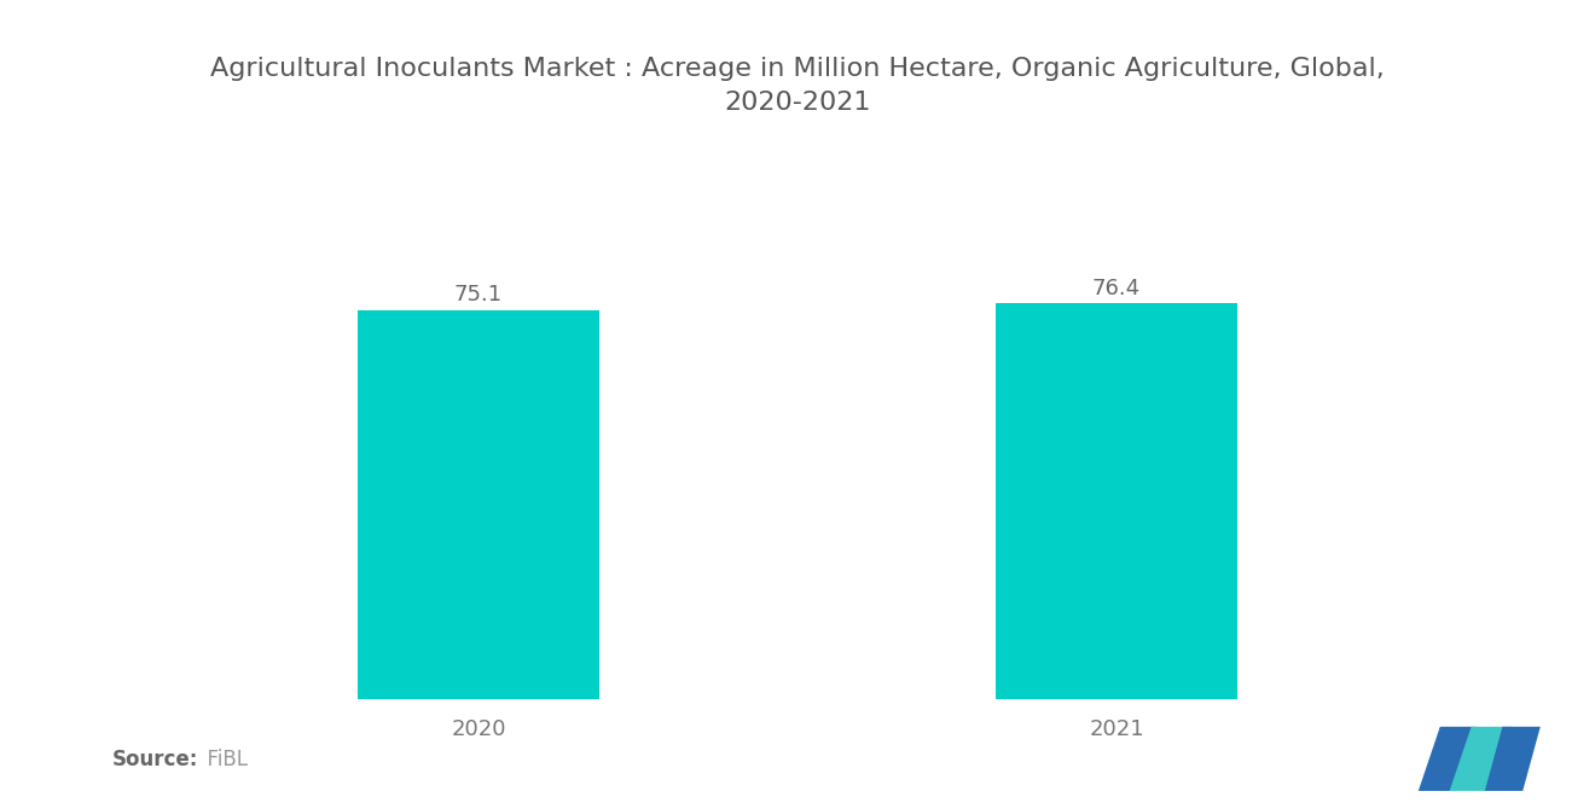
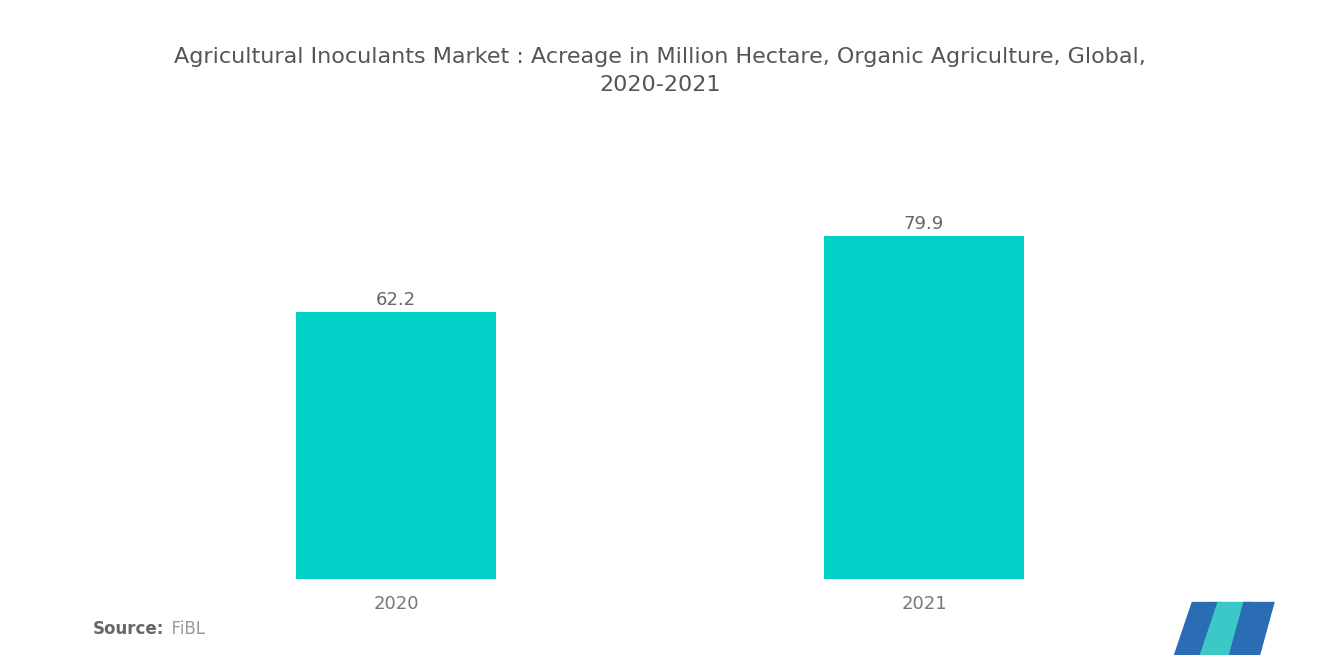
2020: 75.1 -> 62.2
2021: 76.4 -> 79.9
